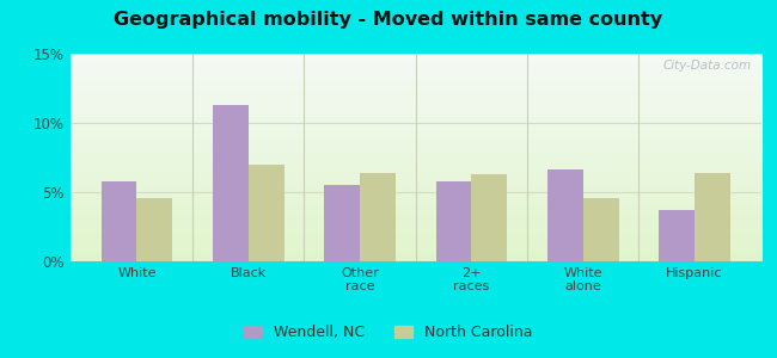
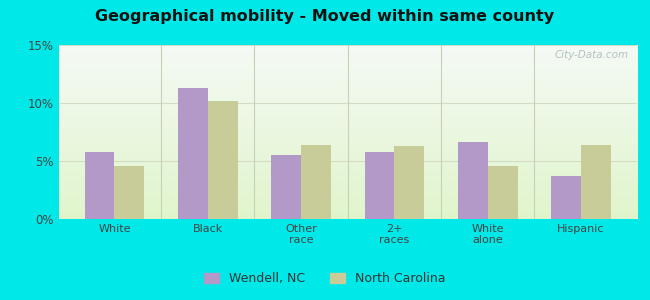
North Carolina/Black: 7.0% -> 10.2%
